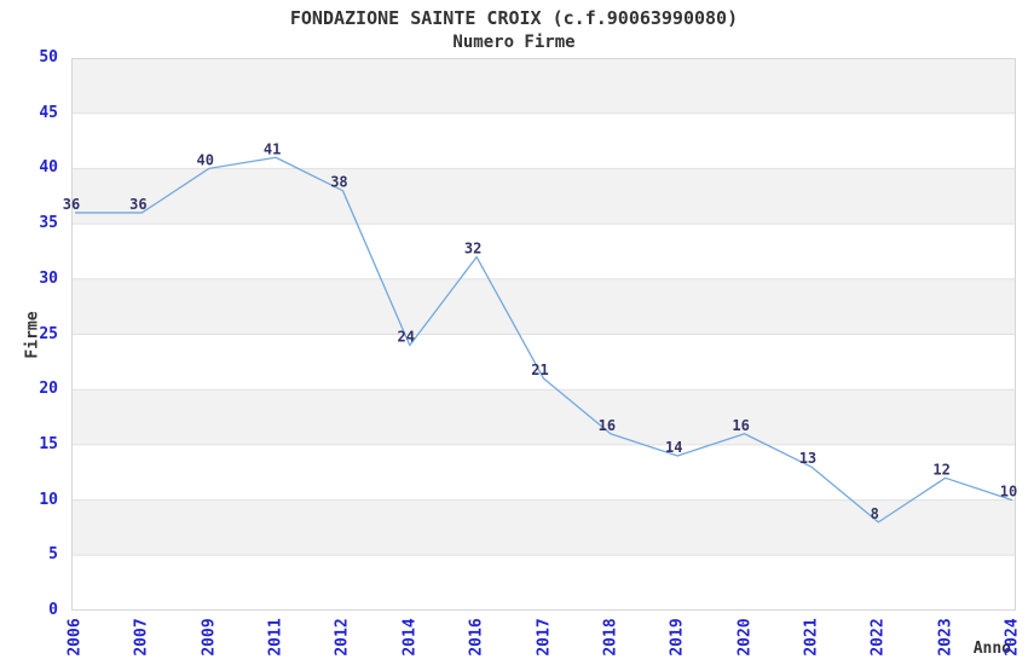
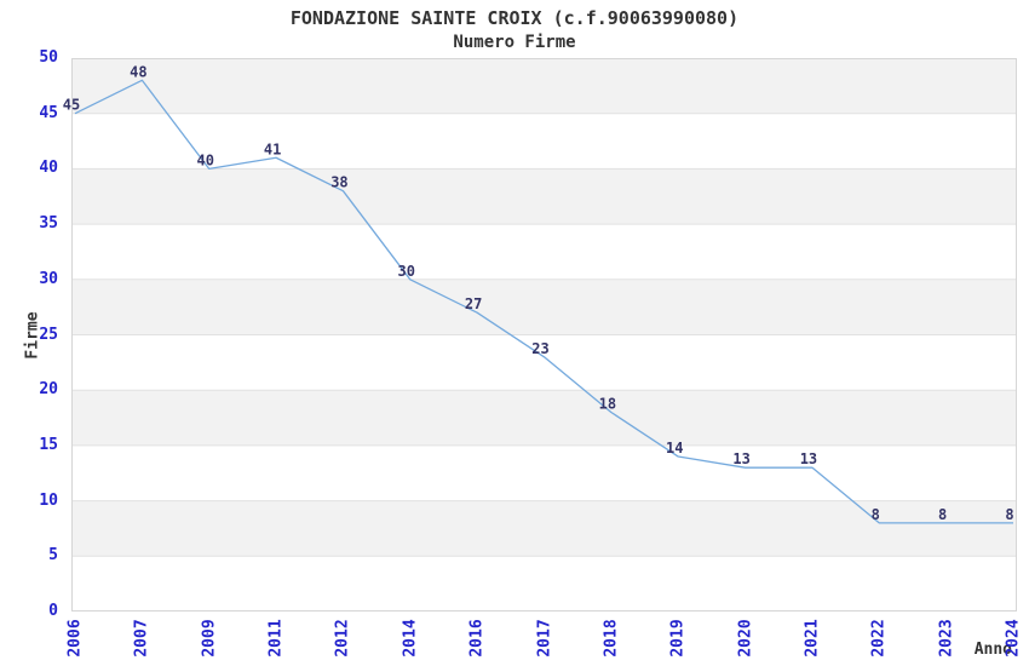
2006: 36 -> 45
2007: 36 -> 48
2014: 24 -> 30
2016: 32 -> 27
2017: 21 -> 23
2018: 16 -> 18
2020: 16 -> 13
2023: 12 -> 8
2024: 10 -> 8
